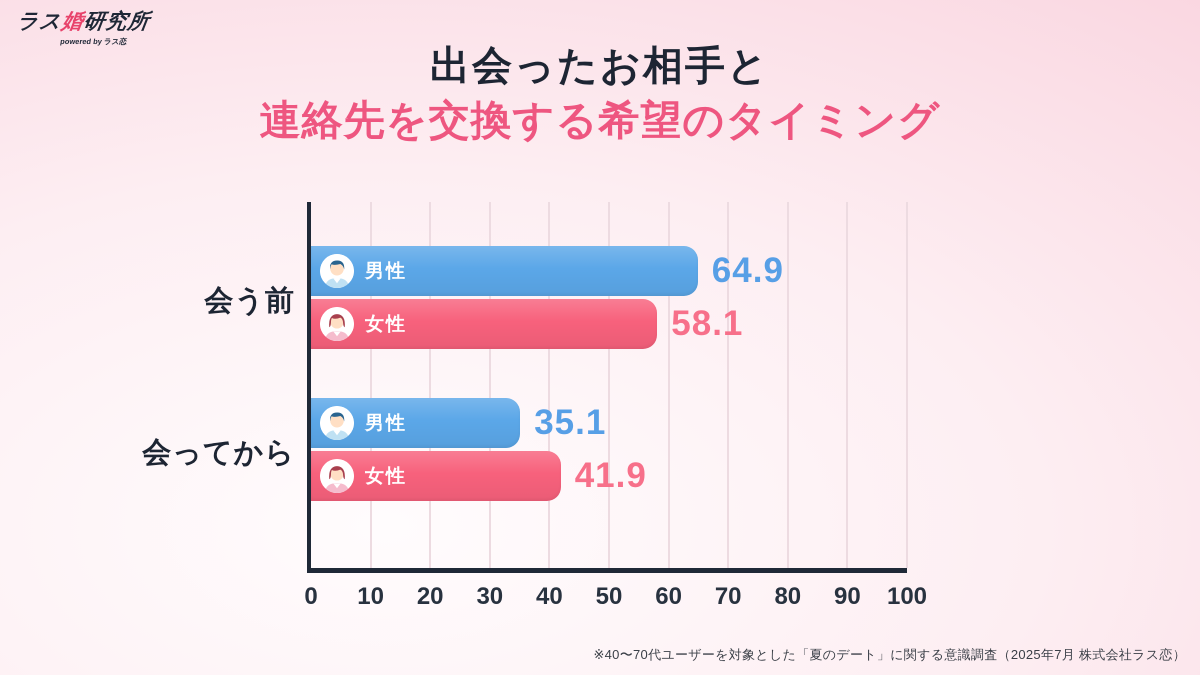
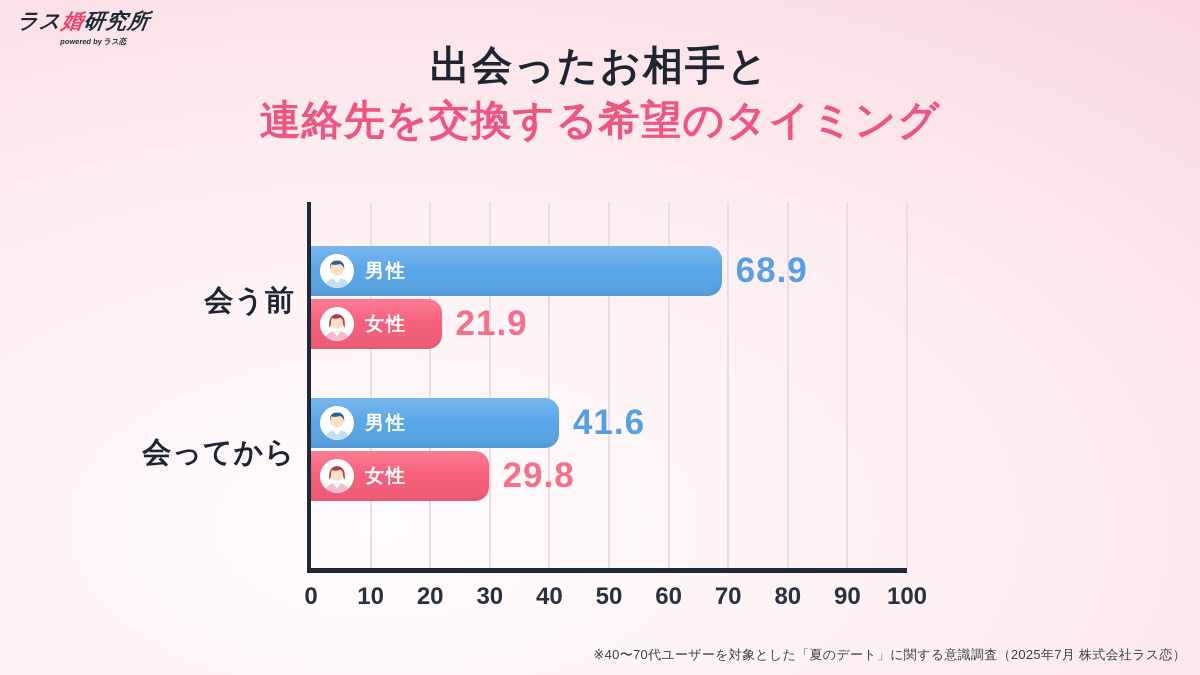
男性/会う前: 64.9 -> 68.9
女性/会う前: 58.1 -> 21.9
男性/会ってから: 35.1 -> 41.6
女性/会ってから: 41.9 -> 29.8
